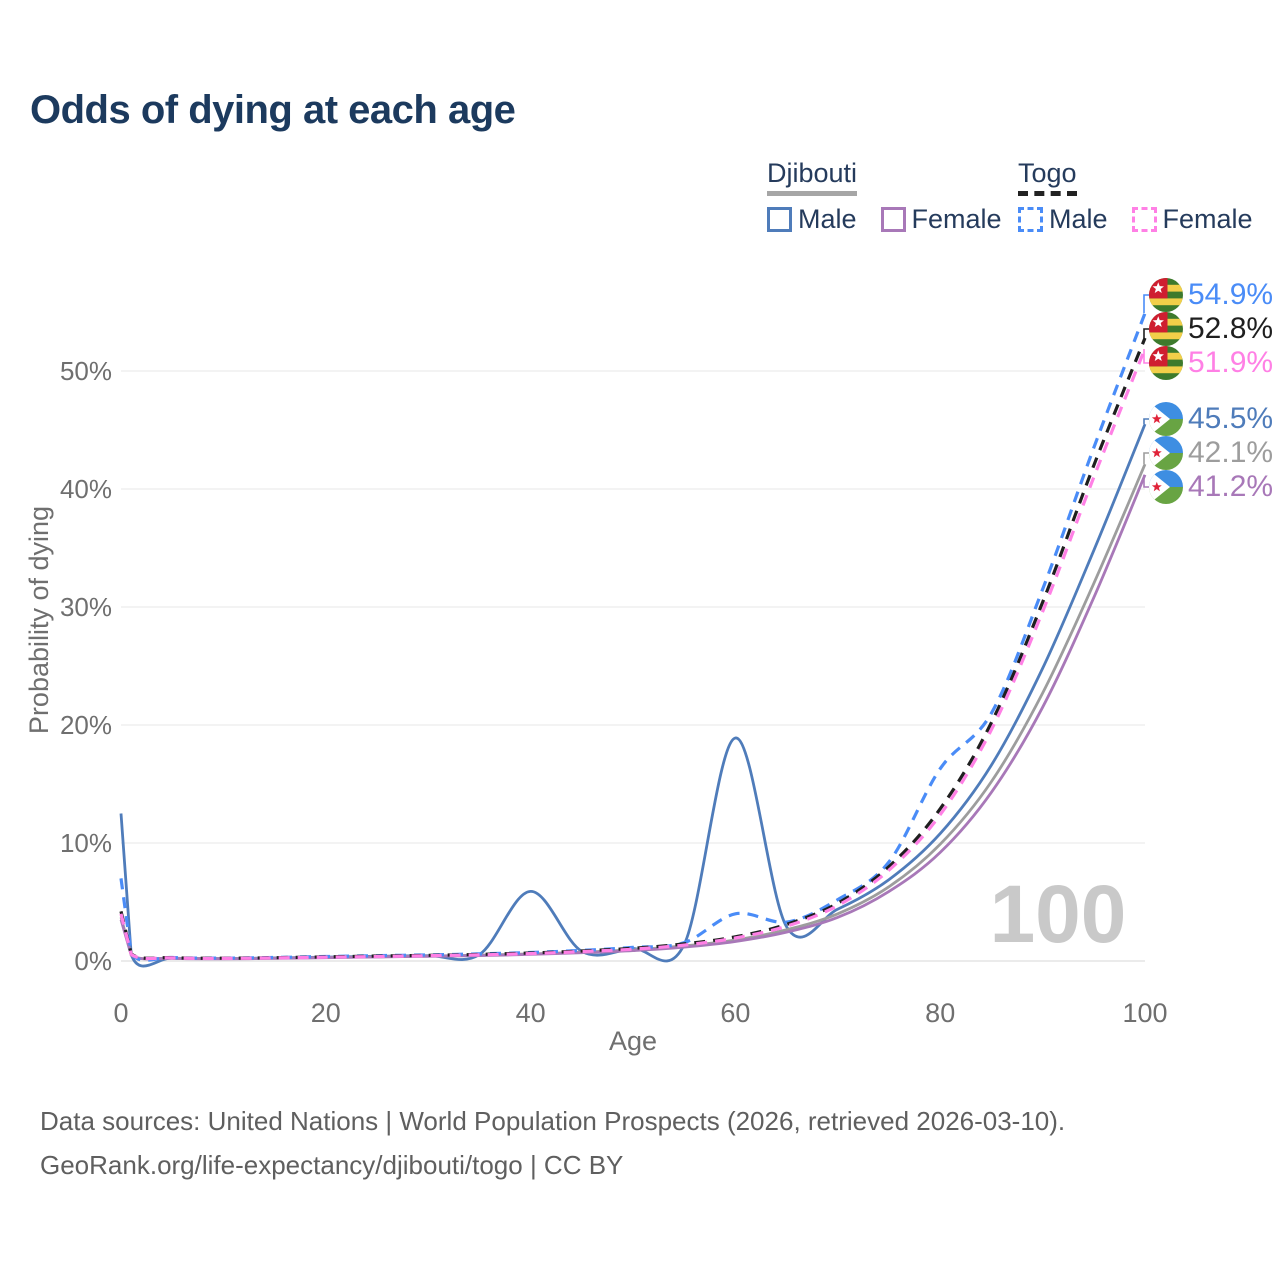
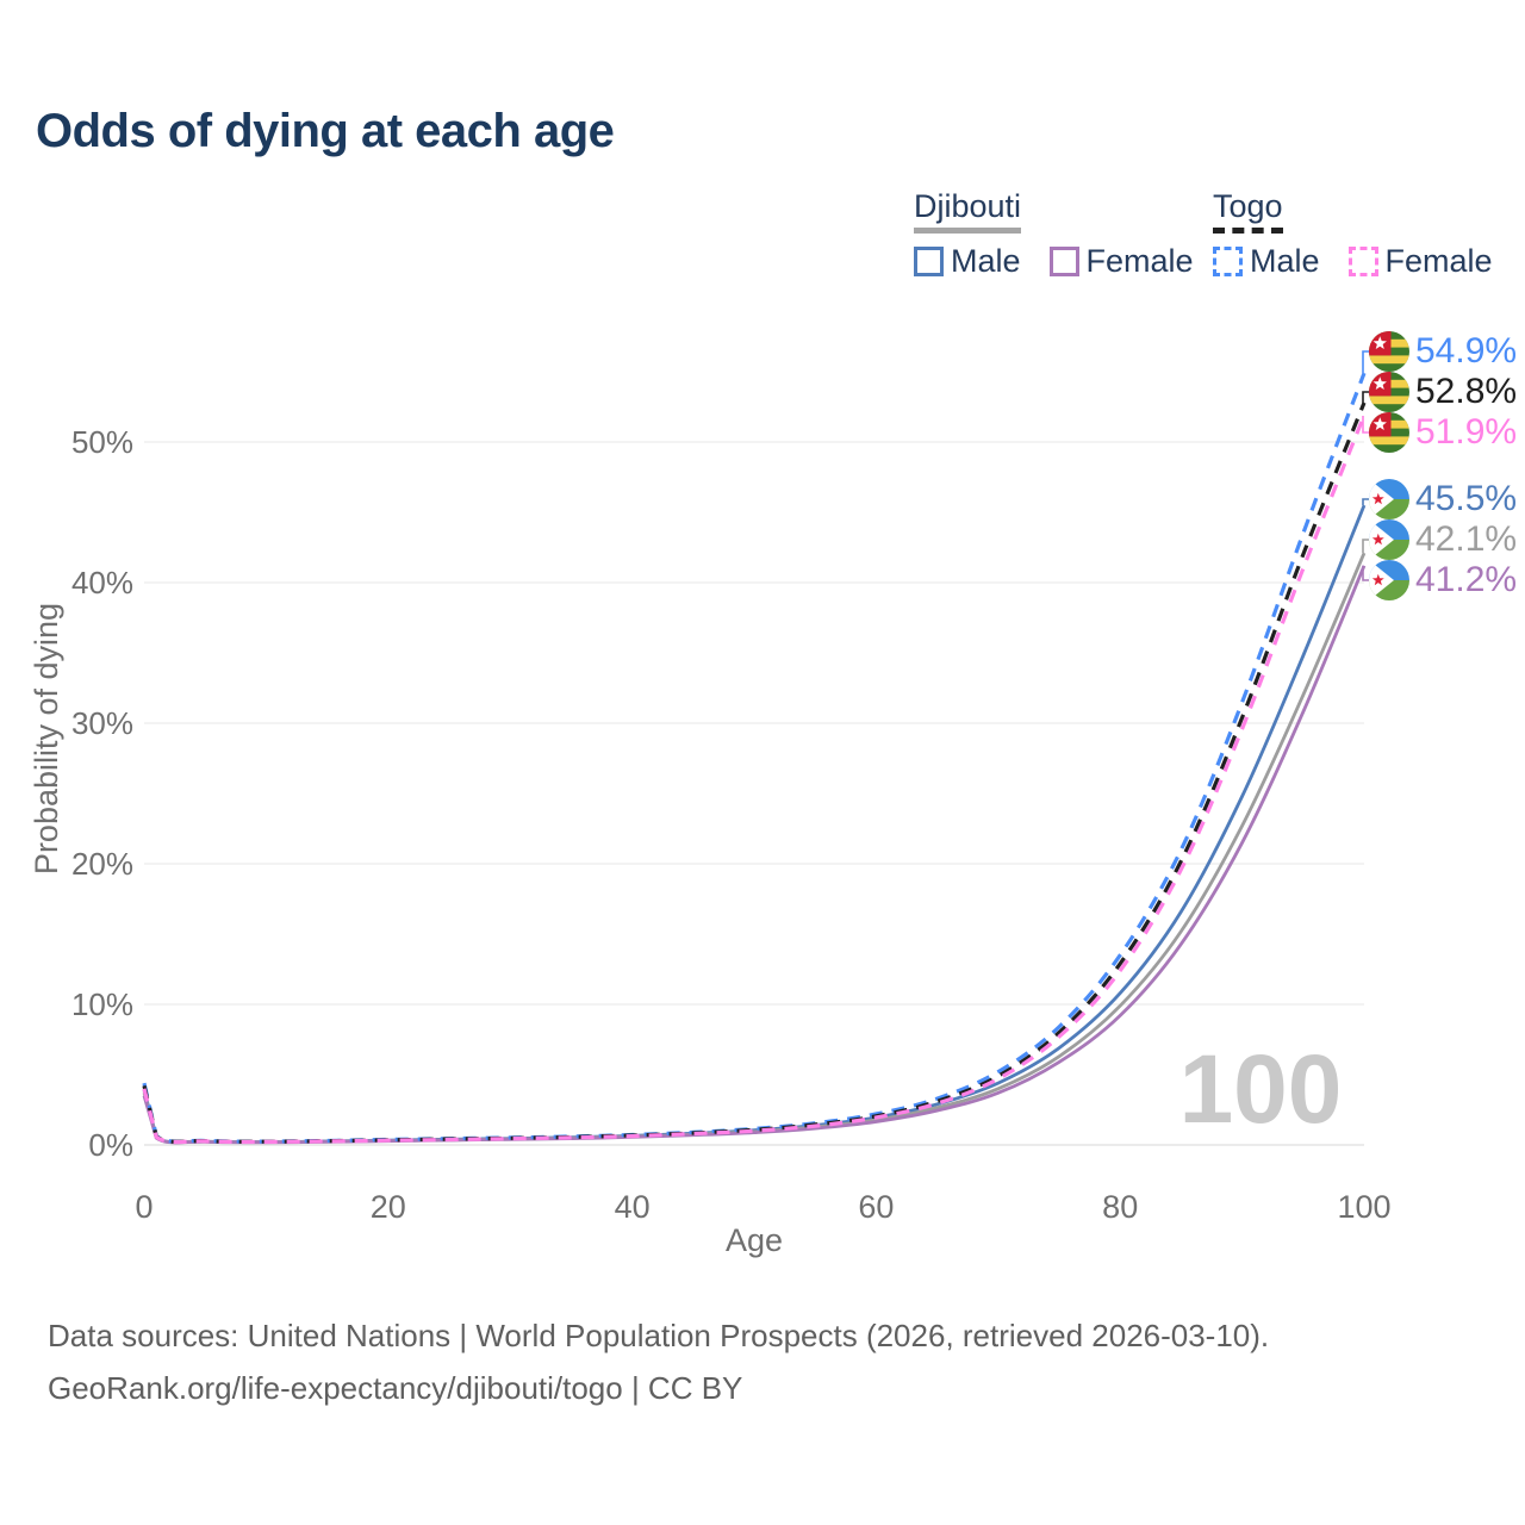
Togo Male/0: 7.0% -> 4.4%
Djibouti Male/0: 12.5% -> 3.9%
Djibouti Male/40: 5.9% -> 0.7%
Togo Male/60: 4.0% -> 2.2%
Djibouti Male/60: 18.9% -> 1.9%
Togo Male/80: 16.3% -> 13.5%
